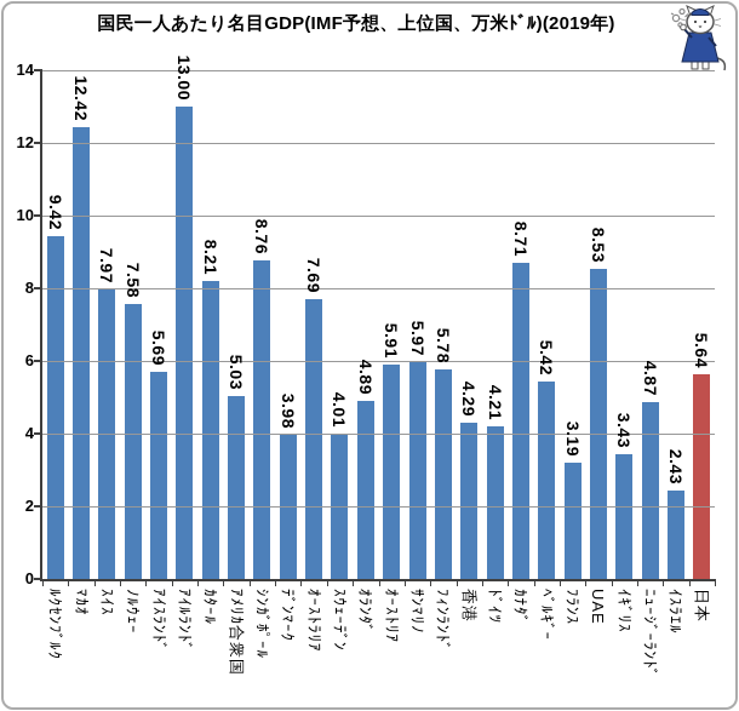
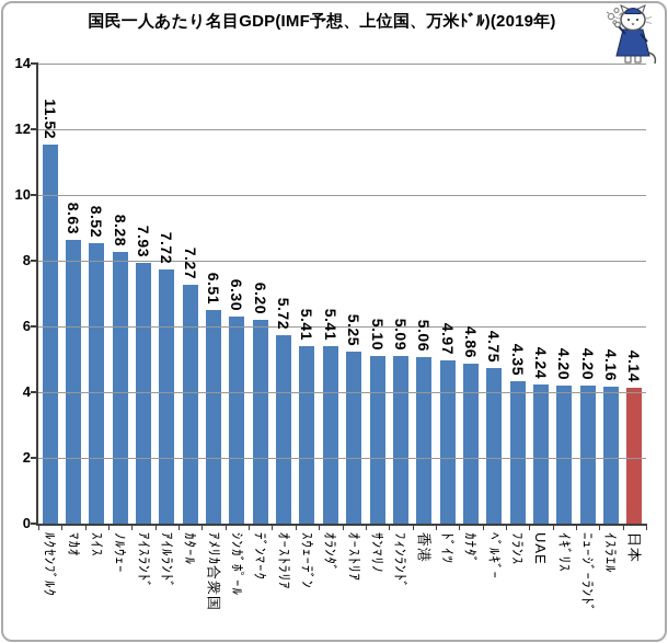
ﾙｸｾﾝﾌﾞﾙｸ: 9.42 -> 11.52
ﾏｶｵ: 12.42 -> 8.63
ｽｲｽ: 7.97 -> 8.52
ﾉﾙｳｪｰ: 7.58 -> 8.28
ｱｲｽﾗﾝﾄﾞ: 5.69 -> 7.93
ｱｲﾙﾗﾝﾄﾞ: 13.00 -> 7.72
ｶﾀｰﾙ: 8.21 -> 7.27
ｱﾒﾘｶ合衆国: 5.03 -> 6.51
ｼﾝｶﾞﾎﾟｰﾙ: 8.76 -> 6.30
ﾃﾞﾝﾏｰｸ: 3.98 -> 6.20
ｵｰｽﾄﾗﾘｱ: 7.69 -> 5.72
ｽｳｪｰﾃﾞﾝ: 4.01 -> 5.41
ｵﾗﾝﾀﾞ: 4.89 -> 5.41
ｵｰｽﾄﾘｱ: 5.91 -> 5.25
ｻﾝﾏﾘﾉ: 5.97 -> 5.10
ﾌｨﾝﾗﾝﾄﾞ: 5.78 -> 5.09
香港: 4.29 -> 5.06
ﾄﾞｲﾂ: 4.21 -> 4.97
ｶﾅﾀﾞ: 8.71 -> 4.86
ﾍﾞﾙｷﾞｰ: 5.42 -> 4.75
ﾌﾗﾝｽ: 3.19 -> 4.35
UAE: 8.53 -> 4.24
ｲｷﾞﾘｽ: 3.43 -> 4.20
ﾆｭｰｼﾞｰﾗﾝﾄﾞ: 4.87 -> 4.20
ｲｽﾗｴﾙ: 2.43 -> 4.16
日本: 5.64 -> 4.14
